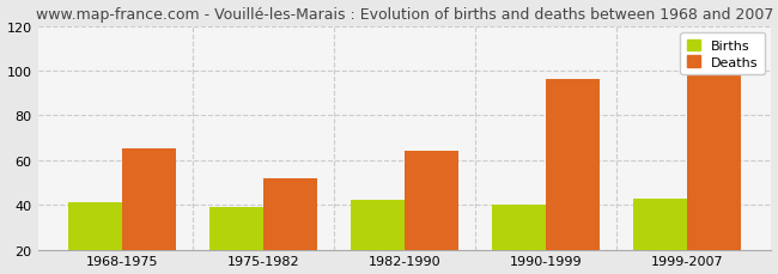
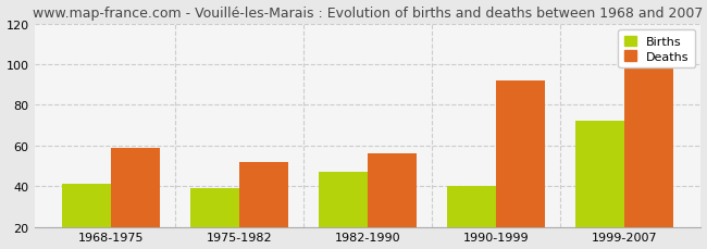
Deaths/1968-1975: 65 -> 59
Births/1982-1990: 42 -> 47
Deaths/1982-1990: 64 -> 56
Deaths/1990-1999: 96 -> 92
Births/1999-2007: 43 -> 72
